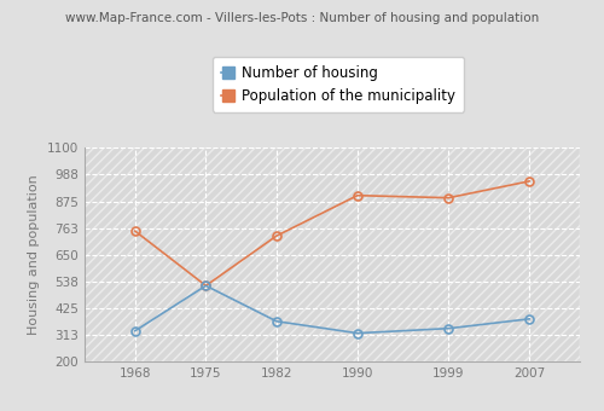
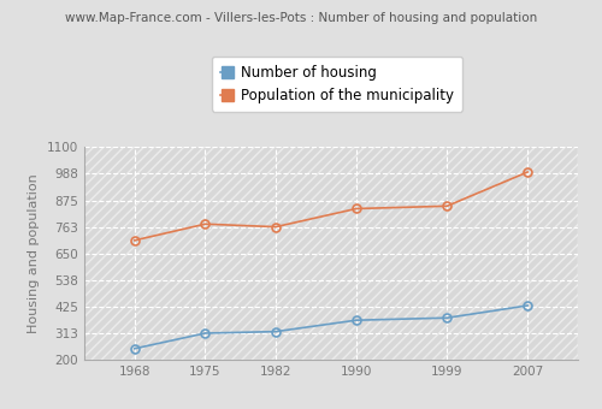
Number of housing/1968: 330 -> 250
Population of the municipality/1968: 750 -> 710
Number of housing/1975: 520 -> 310
Population of the municipality/1975: 520 -> 780
Number of housing/1982: 370 -> 320
Population of the municipality/1982: 730 -> 760
Number of housing/1990: 320 -> 370
Population of the municipality/1990: 900 -> 840
Number of housing/1999: 340 -> 380
Population of the municipality/1999: 890 -> 850
Number of housing/2007: 380 -> 430
Population of the municipality/2007: 960 -> 1000
